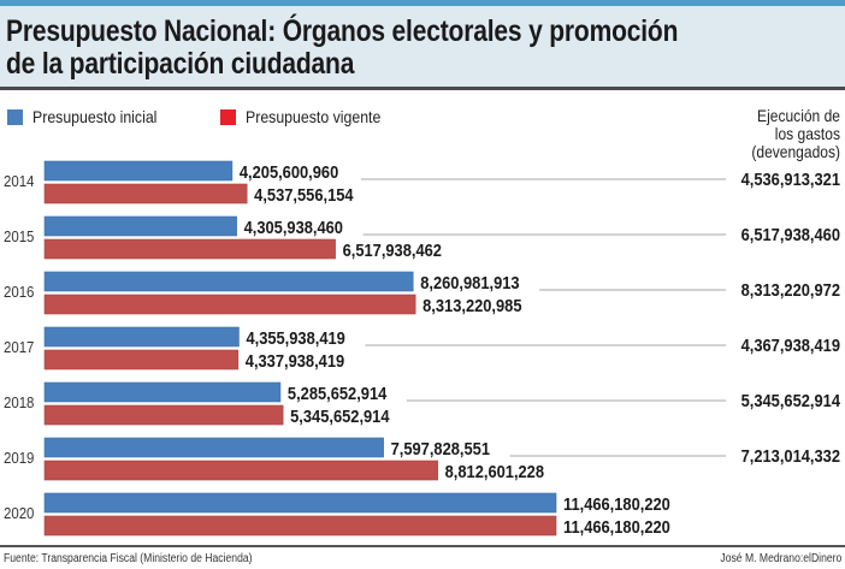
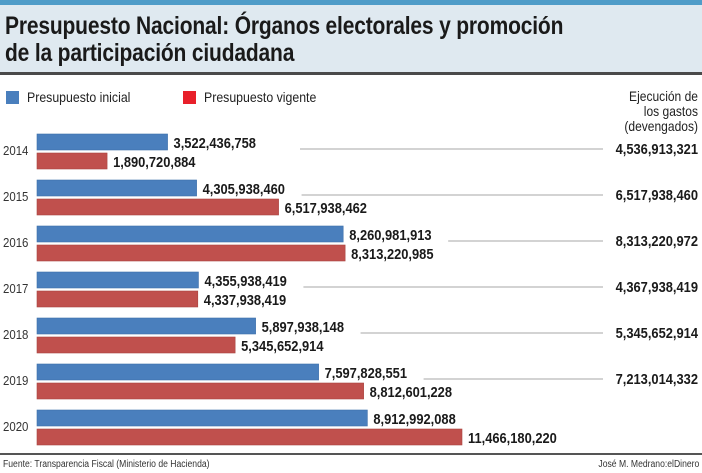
Presupuesto inicial/2014: 4,205,600,960 -> 3,522,436,758
Presupuesto vigente/2014: 4,537,556,154 -> 1,890,720,884
Presupuesto inicial/2018: 5,285,652,914 -> 5,897,938,148
Presupuesto inicial/2020: 11,466,180,220 -> 8,912,992,088
